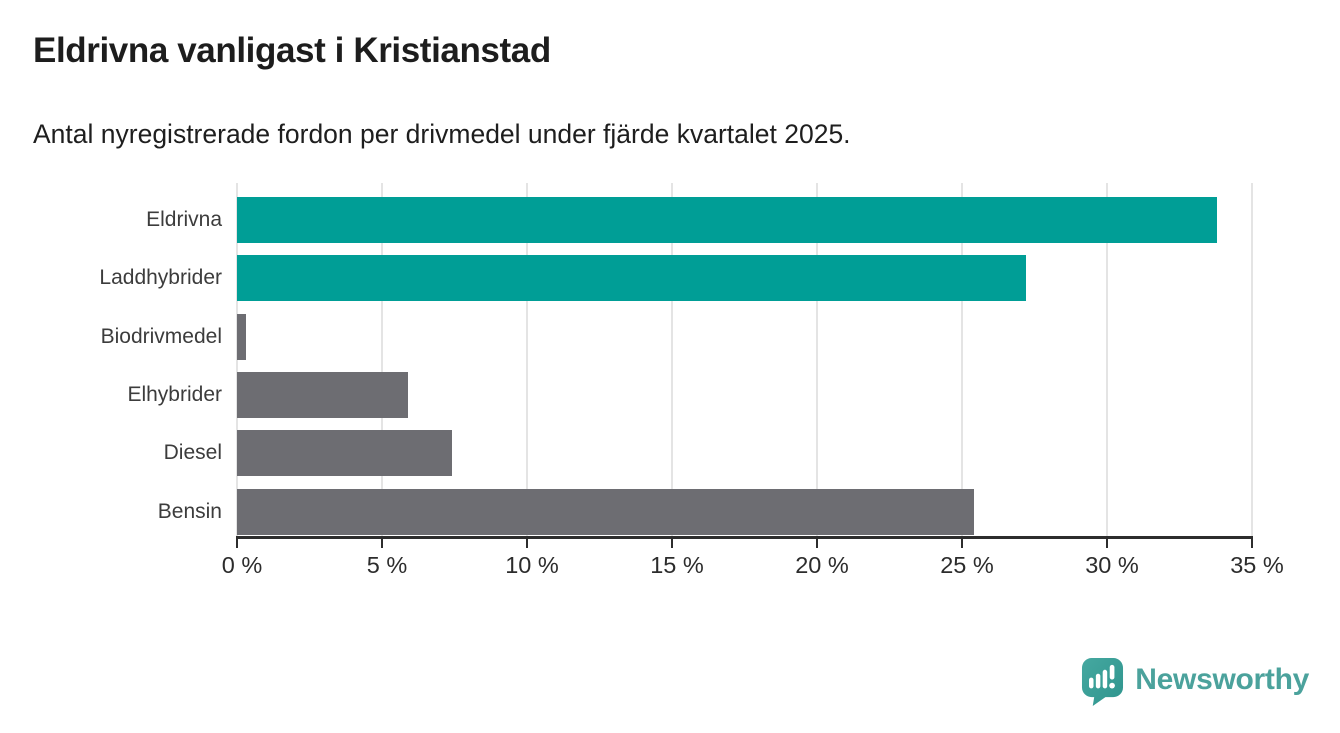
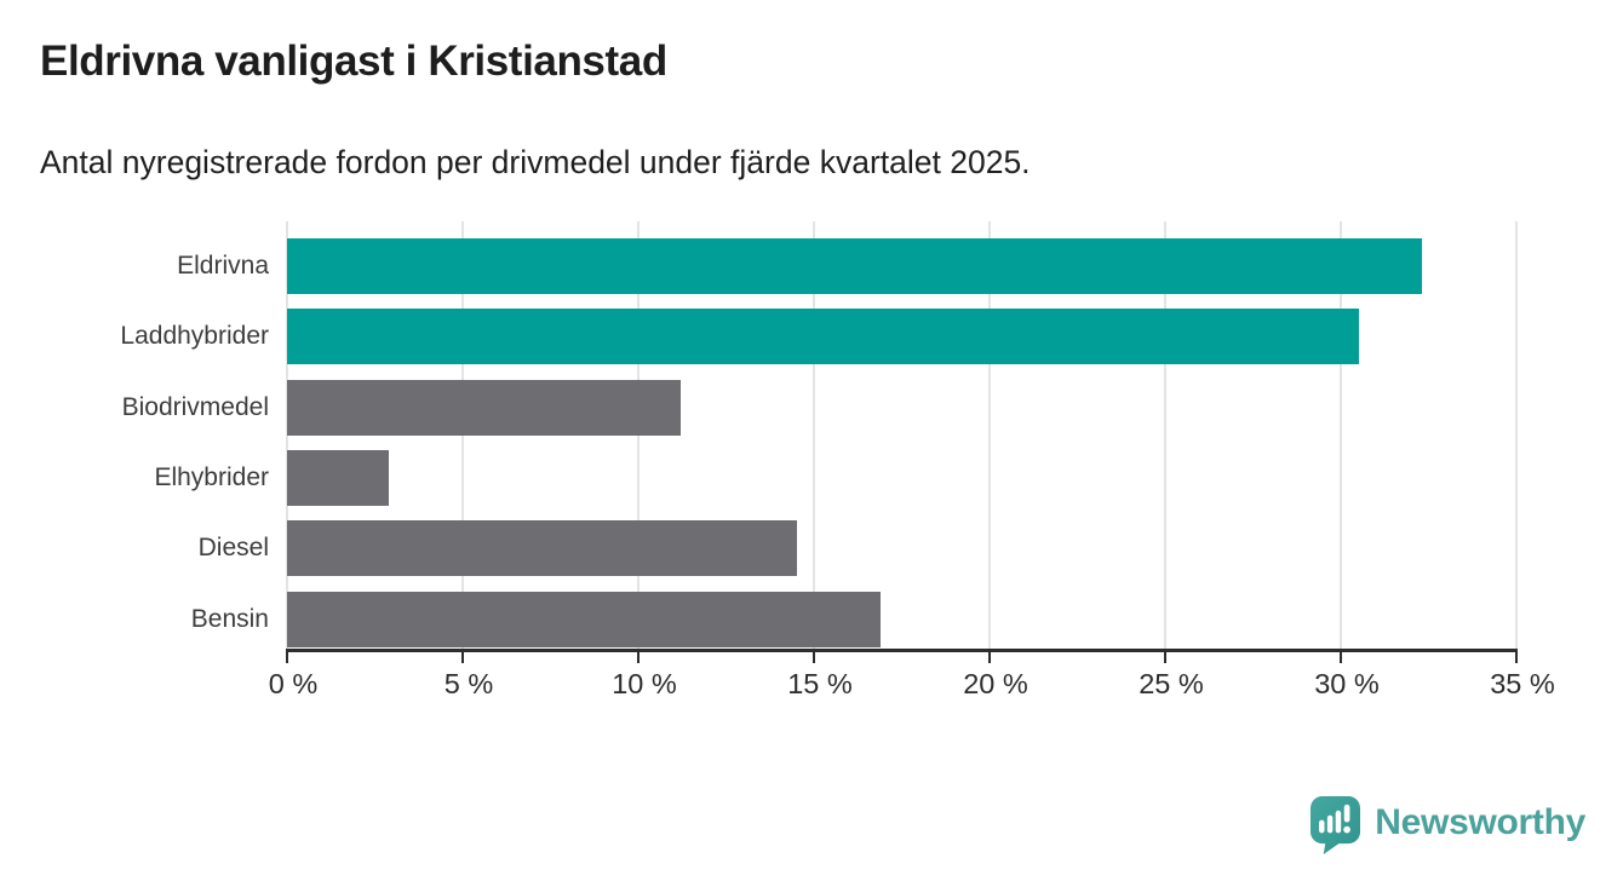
Eldrivna: 33.8% -> 32.3%
Laddhybrider: 27.2% -> 30.5%
Biodrivmedel: 0.3% -> 11.2%
Elhybrider: 5.9% -> 2.9%
Diesel: 7.4% -> 14.5%
Bensin: 25.4% -> 16.9%
